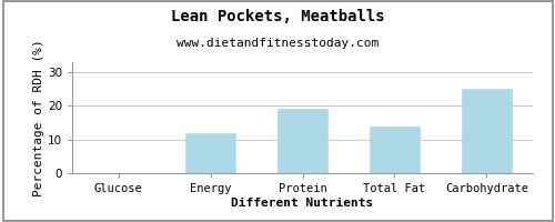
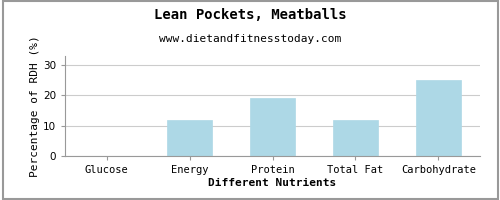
Total Fat: 14 -> 12
